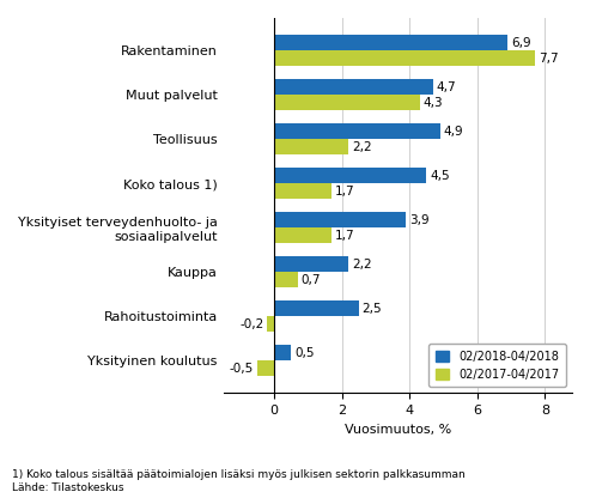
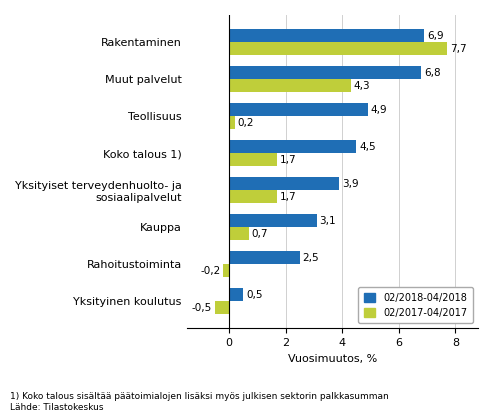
02/2018-04/2018/Muut palvelut: 4,7 -> 6,8
02/2017-04/2017/Teollisuus: 2,2 -> 0,2
02/2018-04/2018/Kauppa: 2,2 -> 3,1
